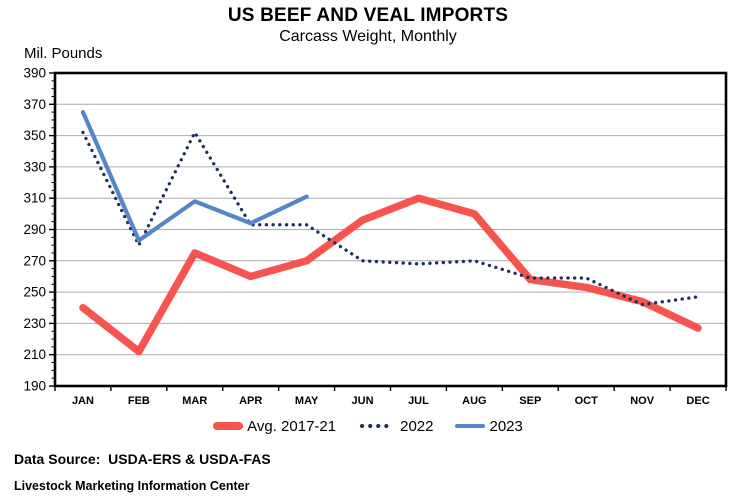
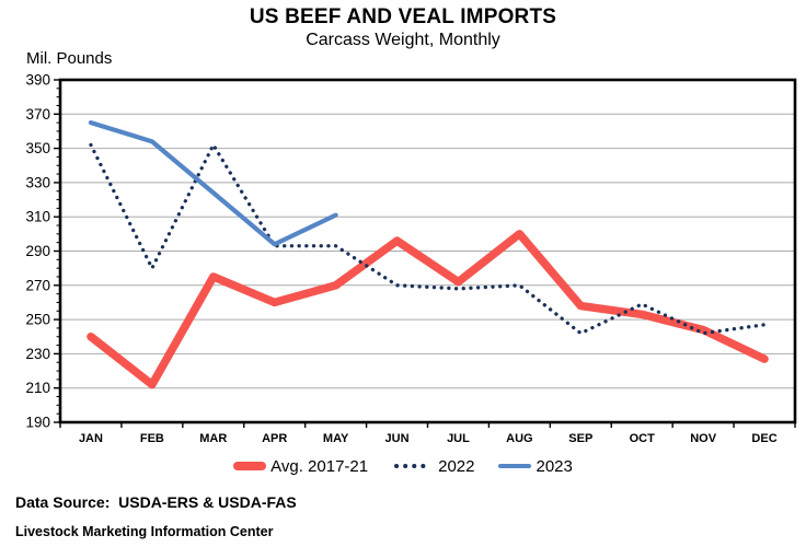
2023/FEB: 283 -> 354
2023/MAR: 308 -> 324
Avg. 2017-21/JUL: 310 -> 272
2022/SEP: 259 -> 242
